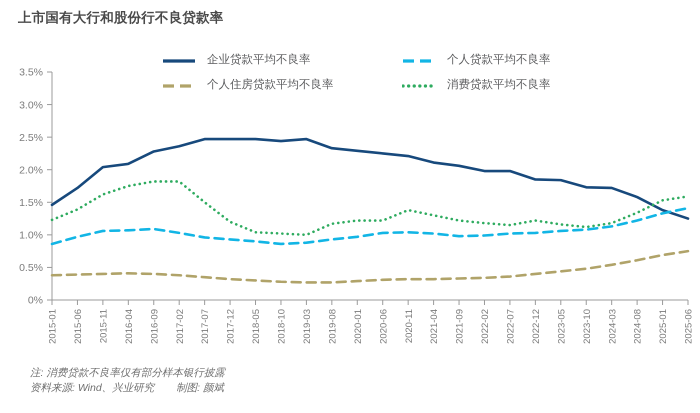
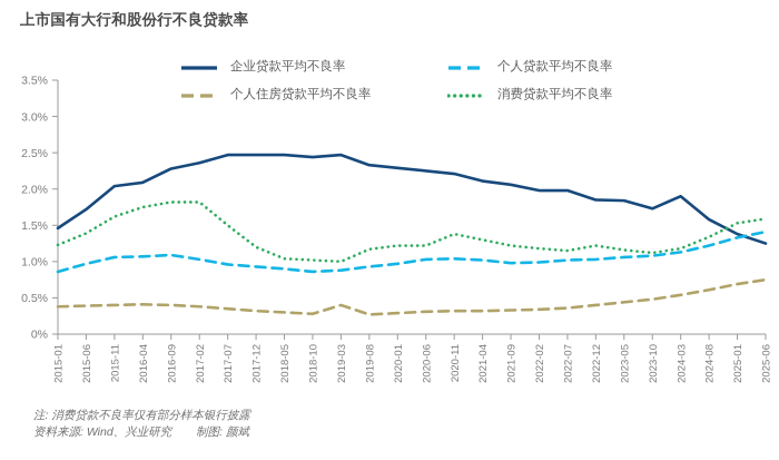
个人住房贷款平均不良率/2019-03: 0.3% -> 0.4%
企业贷款平均不良率/2024-03: 1.7% -> 1.9%
